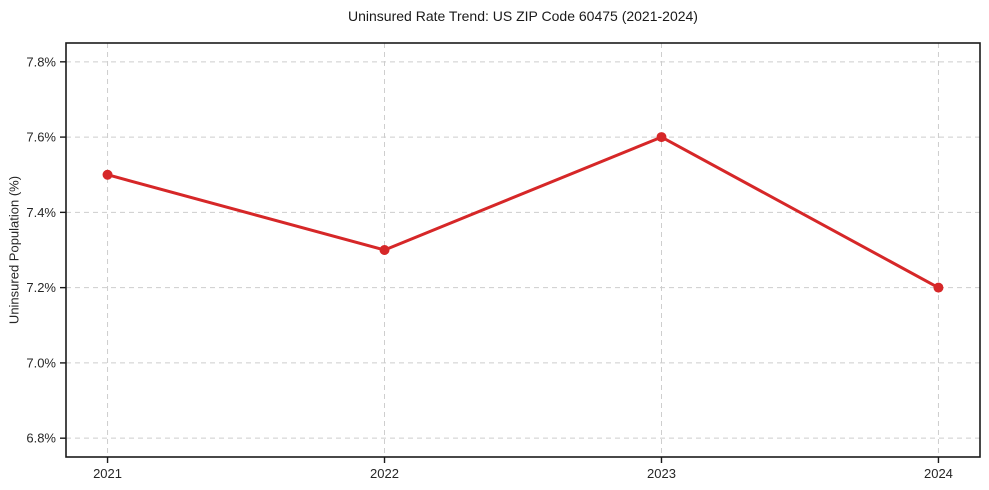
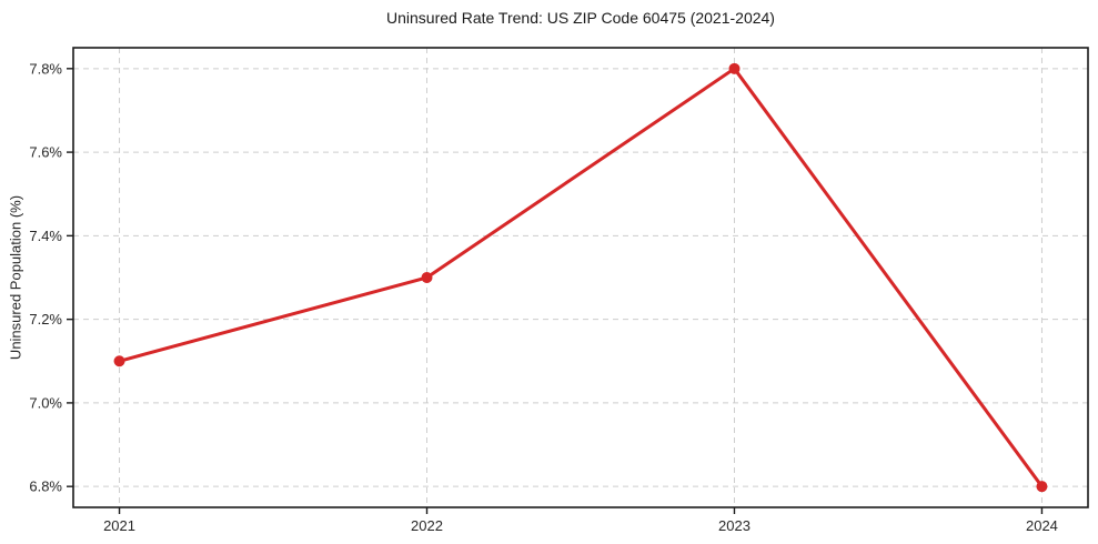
2021: 7.5% -> 7.1%
2023: 7.6% -> 7.8%
2024: 7.2% -> 6.8%
